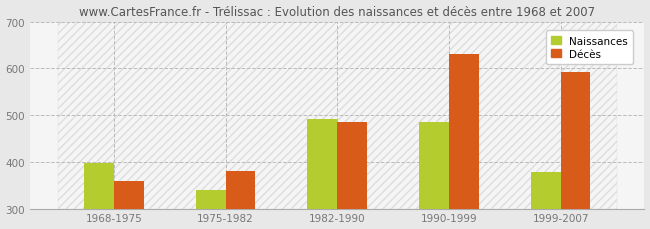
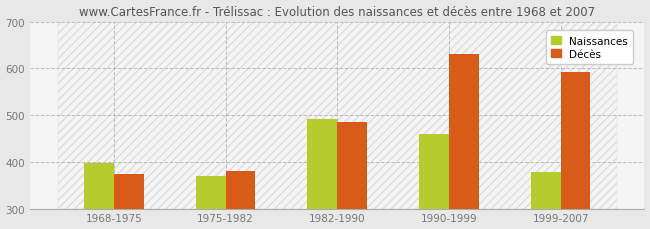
Décès/1968-1975: 360 -> 375
Naissances/1975-1982: 340 -> 370
Naissances/1990-1999: 485 -> 460
